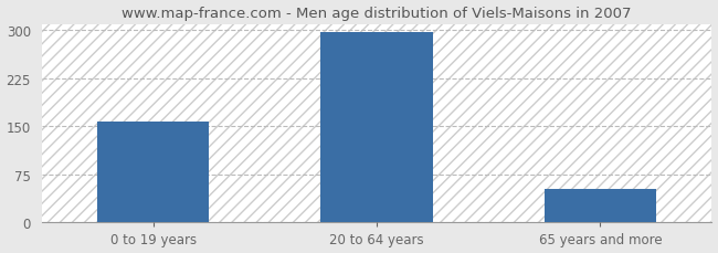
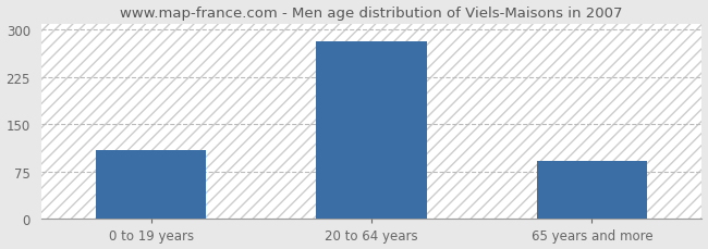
0 to 19 years: 157 -> 110
20 to 64 years: 297 -> 282
65 years and more: 52 -> 92
